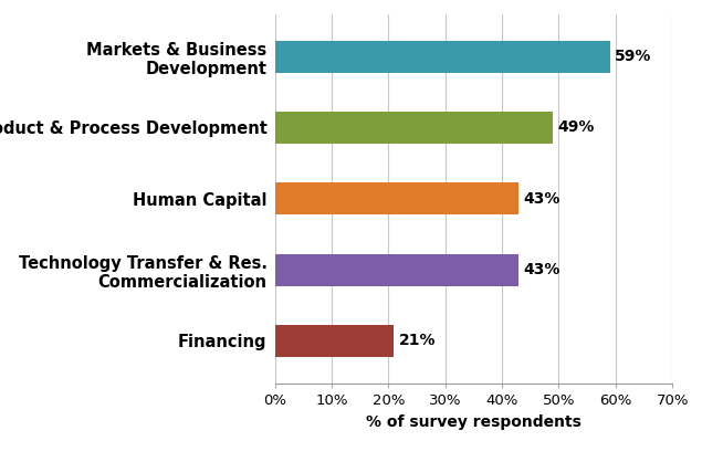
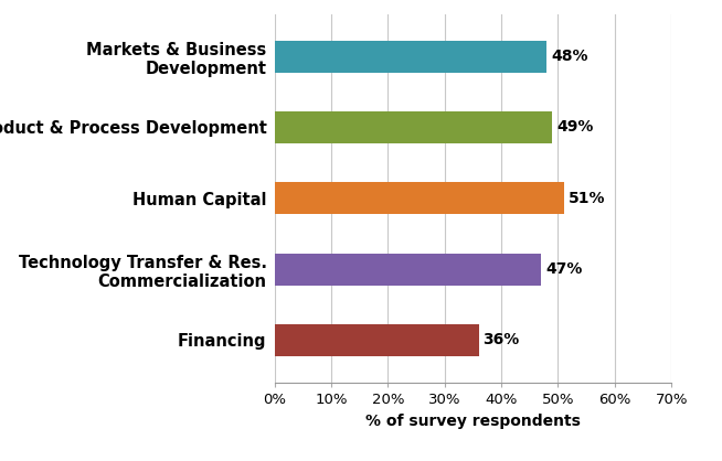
Markets & Business Development: 59% -> 48%
Human Capital: 43% -> 51%
Technology Transfer & Res. Commercialization: 43% -> 47%
Financing: 21% -> 36%
